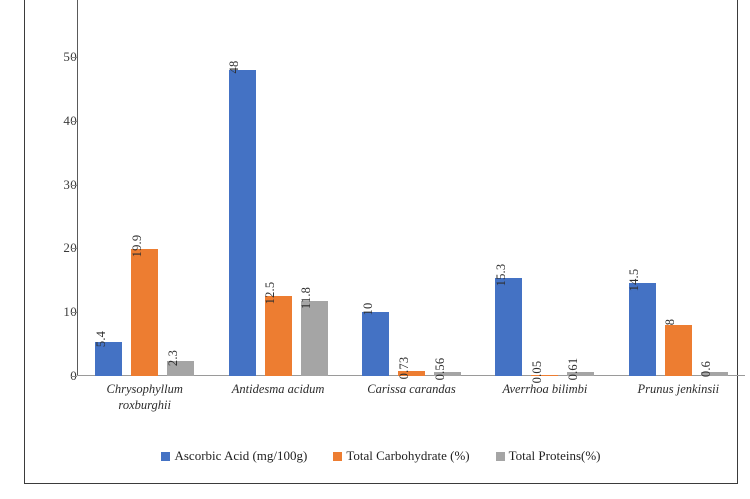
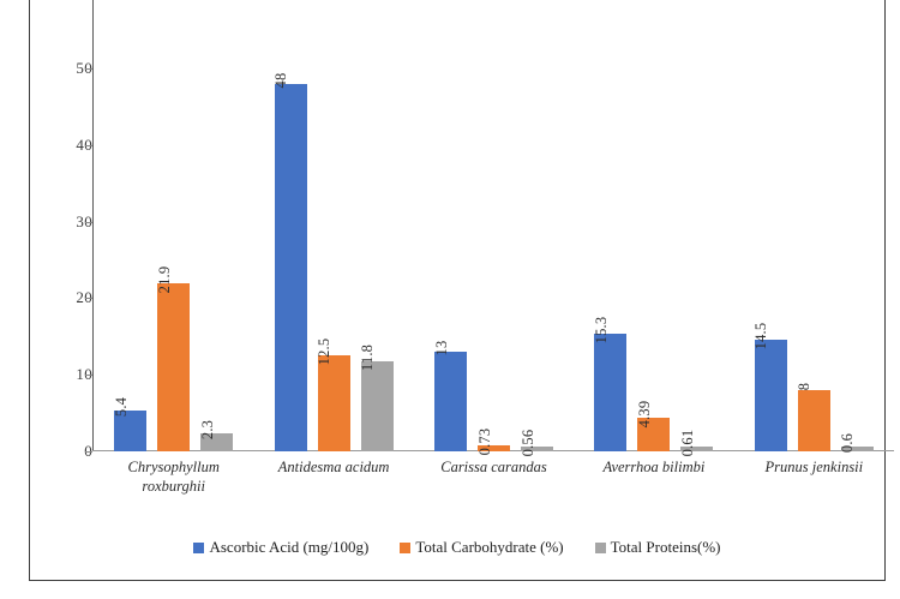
Total Carbohydrate (%)/Chrysophyllum roxburghii: 19.9 -> 21.9
Ascorbic Acid (mg/100g)/Carissa carandas: 10 -> 13
Total Carbohydrate (%)/Averrhoa bilimbi: 0.05 -> 4.39
